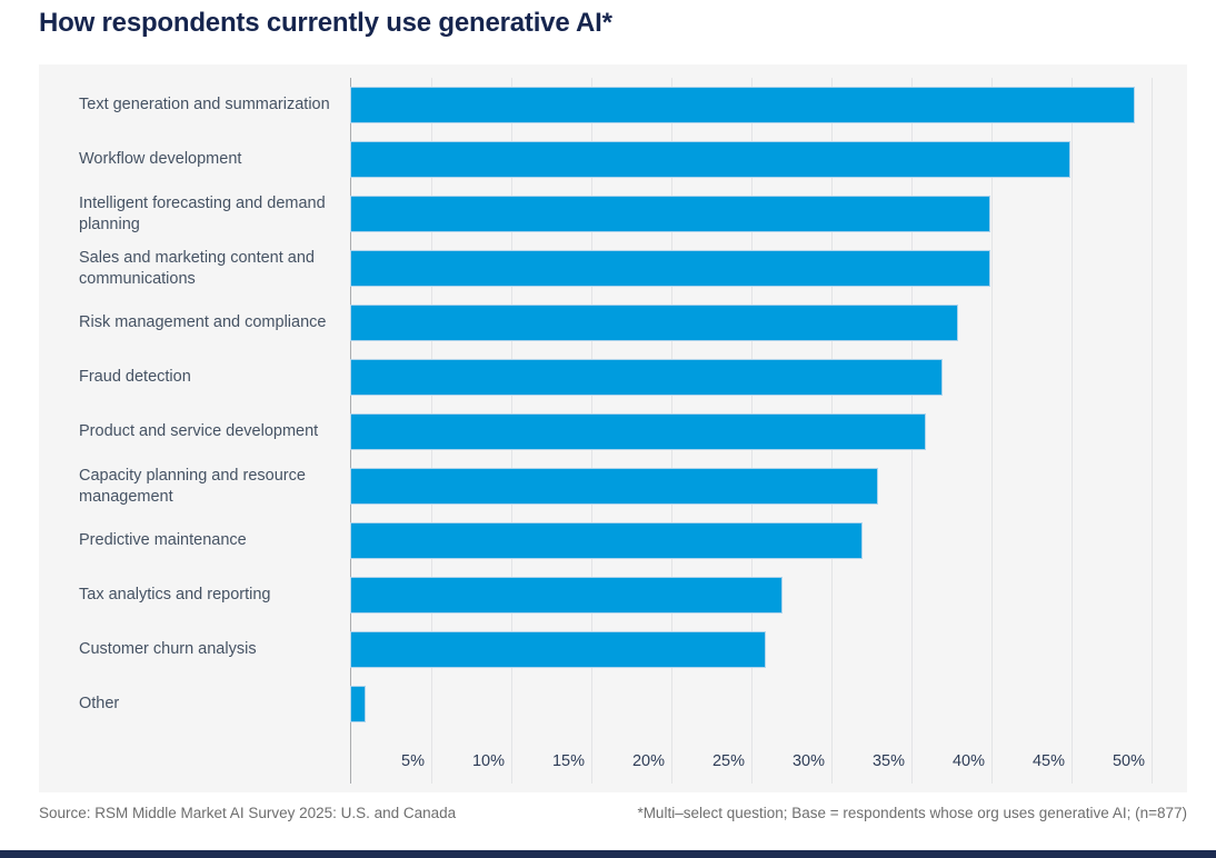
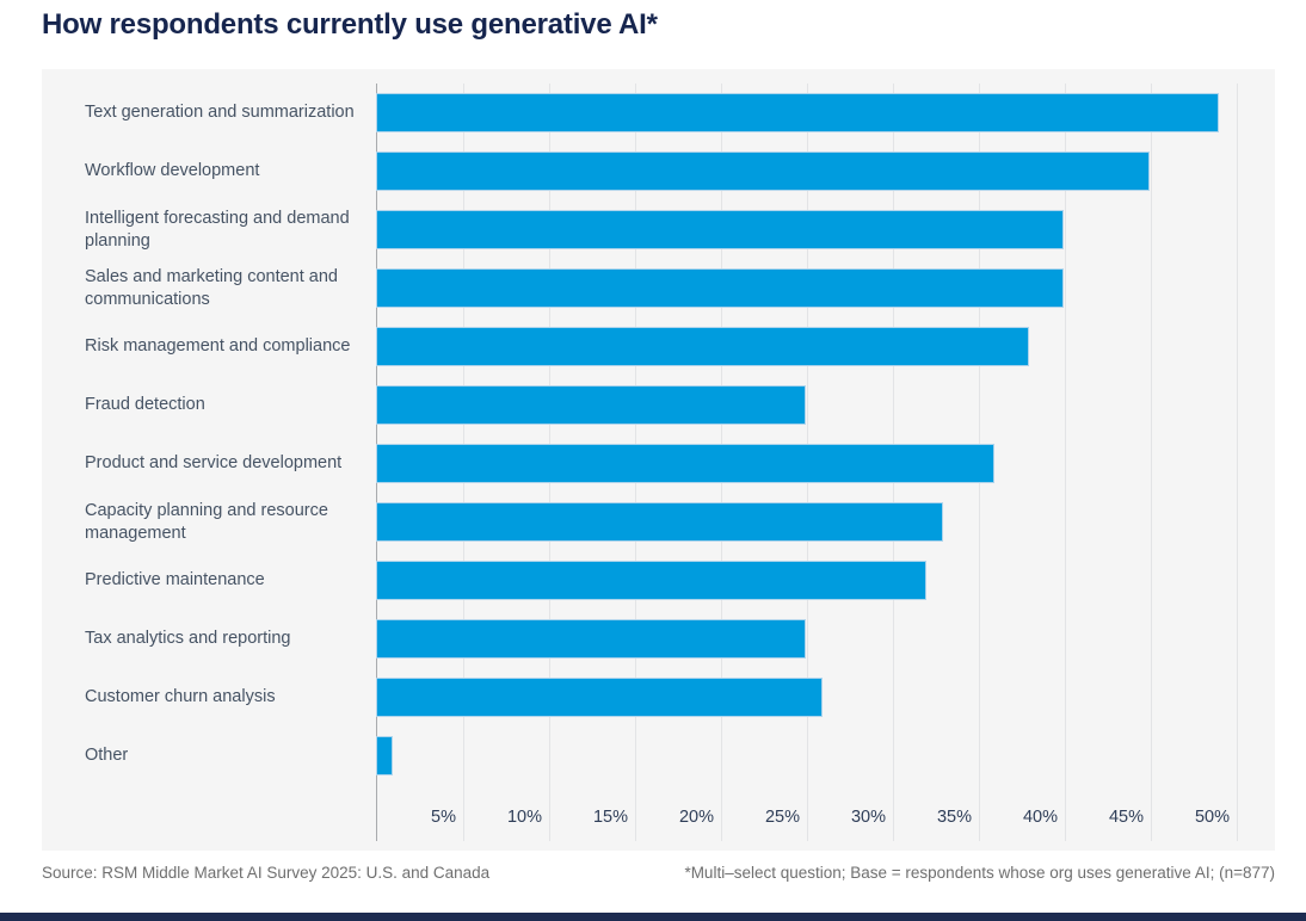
Fraud detection: 37% -> 25%
Tax analytics and reporting: 27% -> 25%
